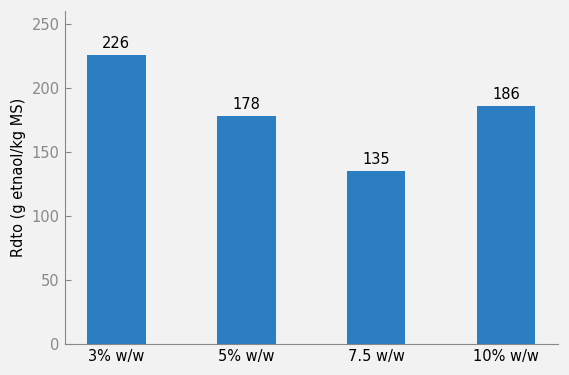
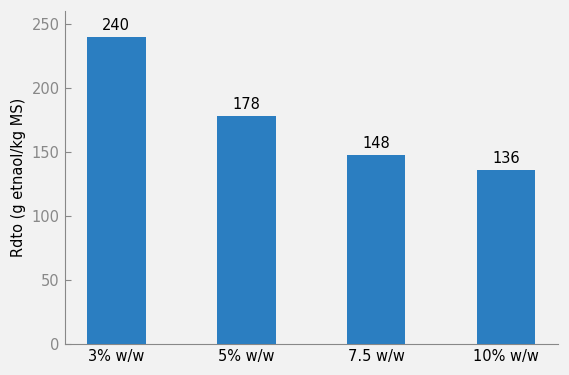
3% w/w: 226 -> 240
7.5 w/w: 135 -> 148
10% w/w: 186 -> 136
